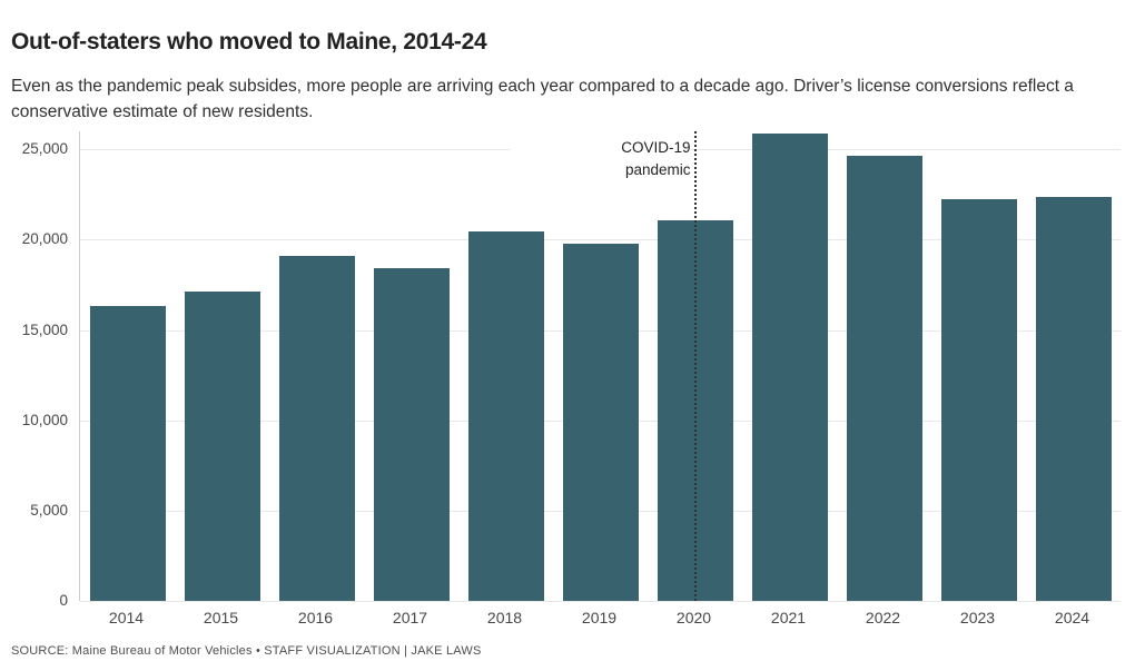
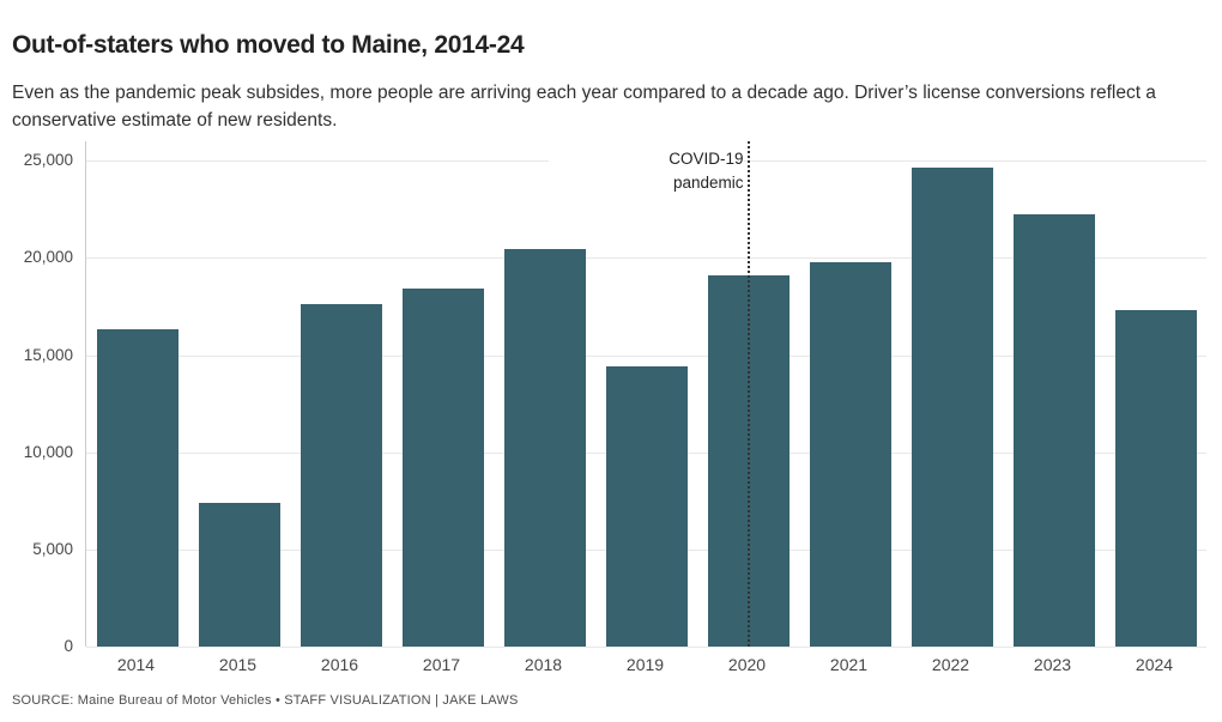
2015: 17100 -> 7400
2016: 19100 -> 17600
2019: 19800 -> 14400
2020: 21100 -> 19100
2021: 25900 -> 19800
2024: 22400 -> 17300
